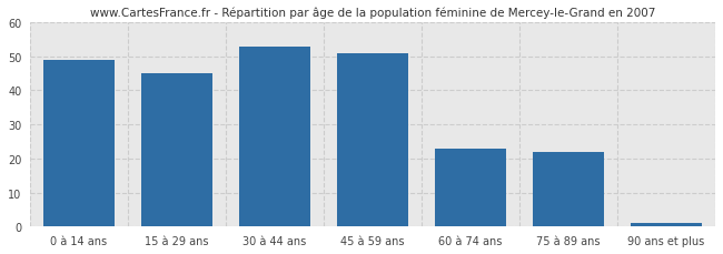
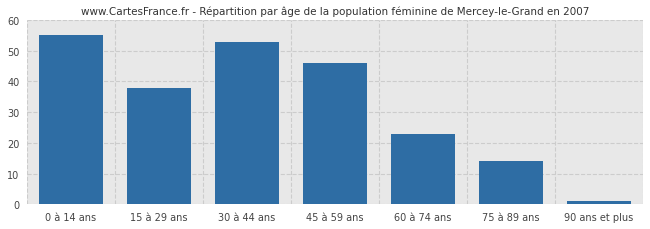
0 à 14 ans: 49 -> 55
15 à 29 ans: 45 -> 38
45 à 59 ans: 51 -> 46
75 à 89 ans: 22 -> 14
